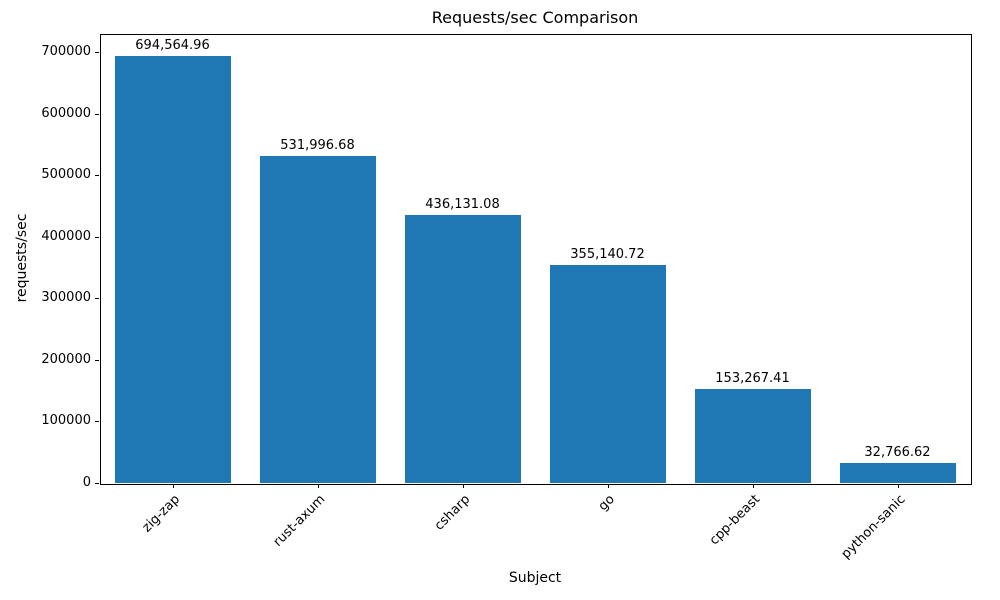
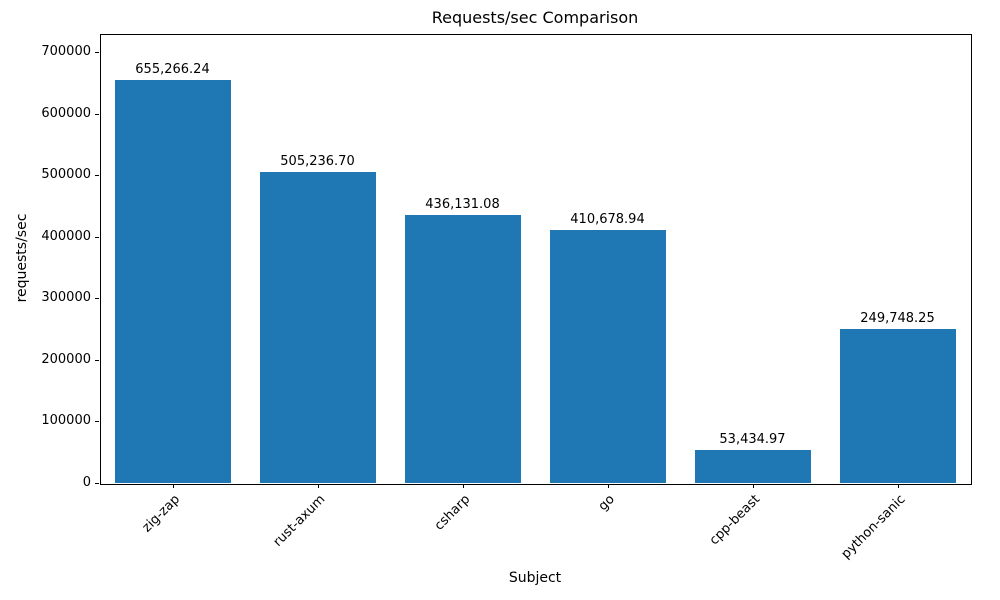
zig-zap: 694,564.96 -> 655,266.24
rust-axum: 531,996.68 -> 505,236.70
go: 355,140.72 -> 410,678.94
cpp-beast: 153,267.41 -> 53,434.97
python-sanic: 32,766.62 -> 249,748.25
